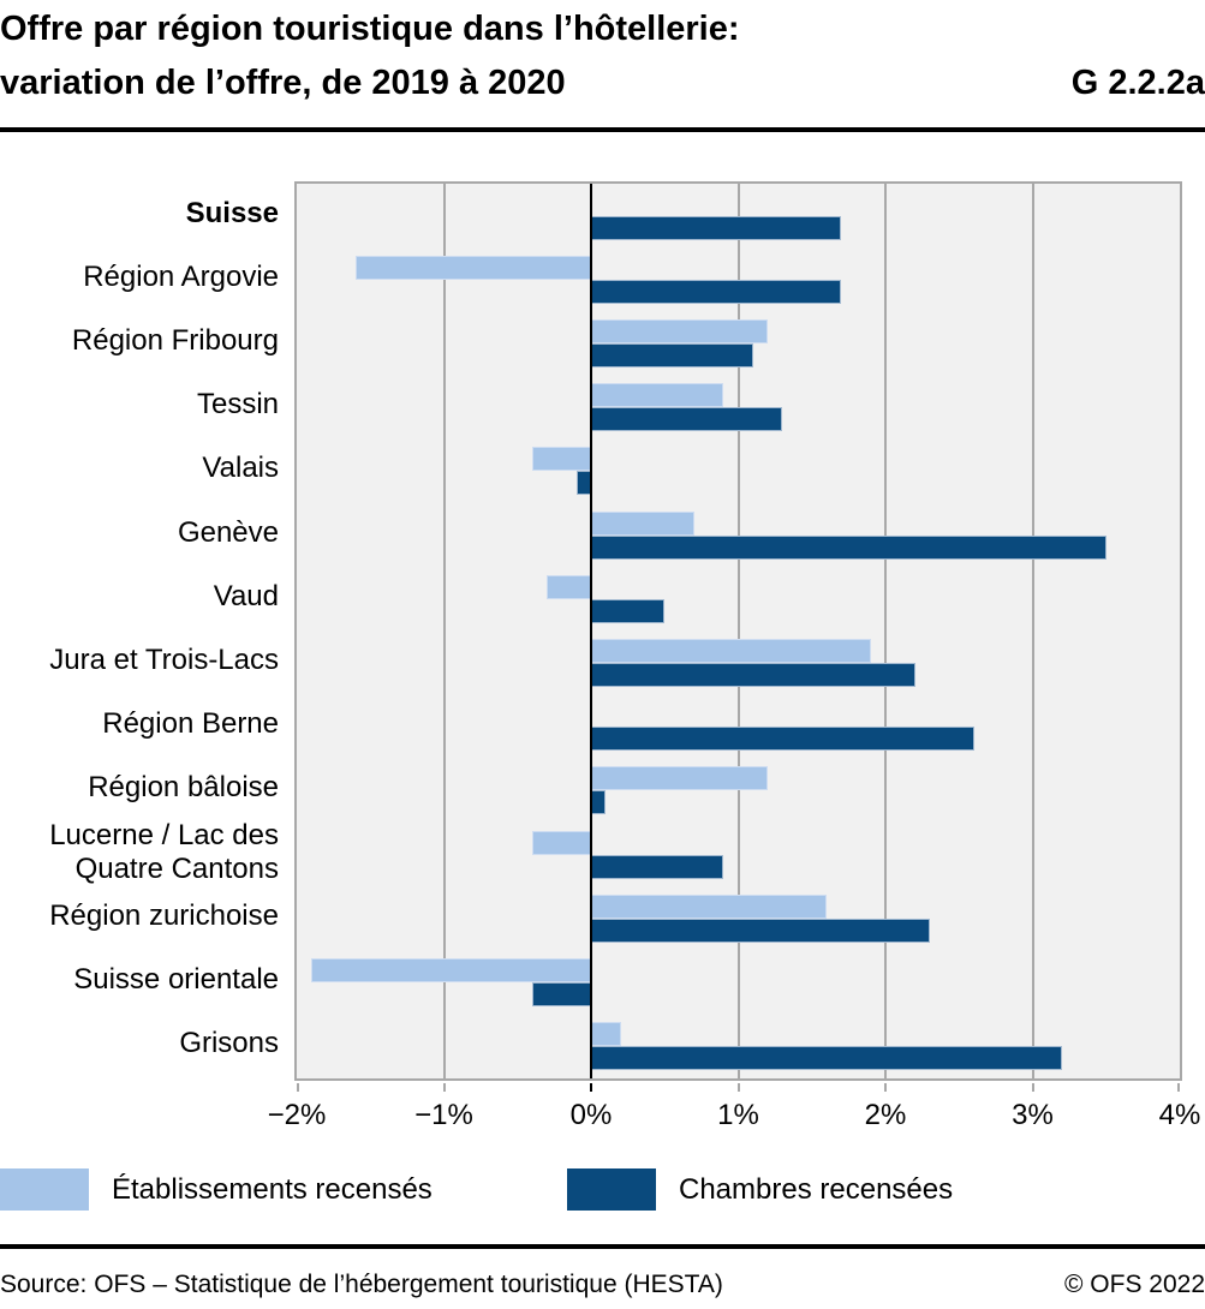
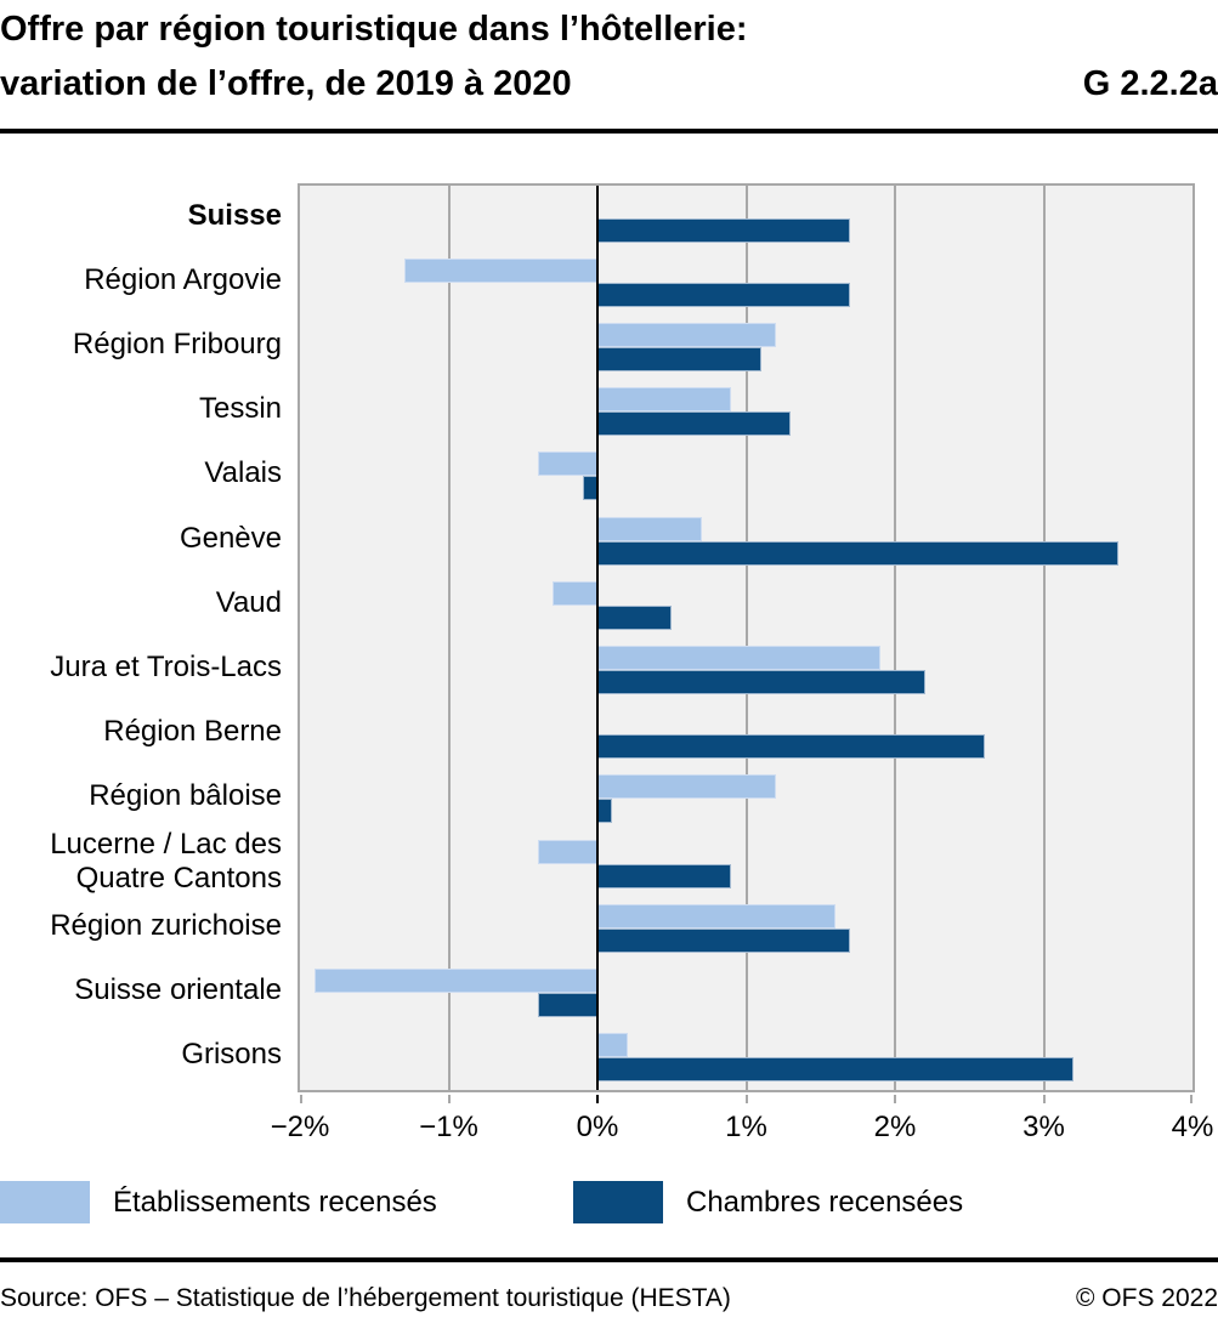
Établissements recensés/Région Argovie: -1.6% -> -1.3%
Chambres recensées/Région zurichoise: 2.3% -> 1.7%
